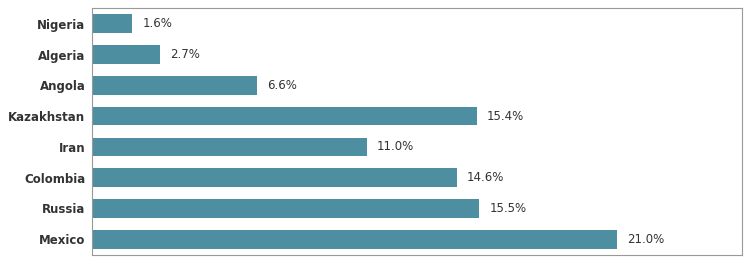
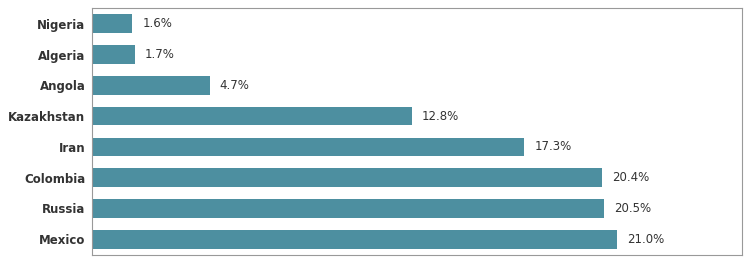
Algeria: 2.7% -> 1.7%
Angola: 6.6% -> 4.7%
Kazakhstan: 15.4% -> 12.8%
Iran: 11.0% -> 17.3%
Colombia: 14.6% -> 20.4%
Russia: 15.5% -> 20.5%
